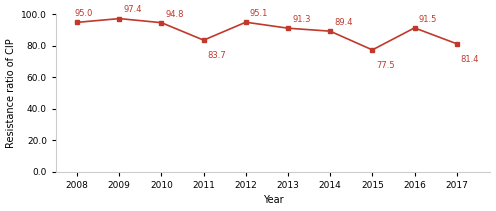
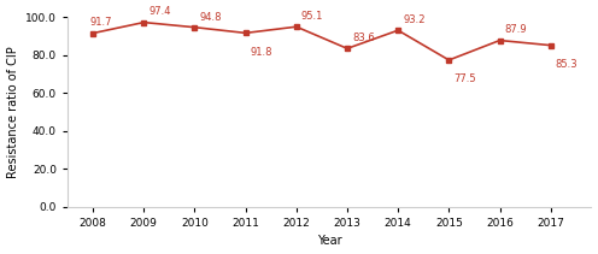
2008: 95.0 -> 91.7
2011: 83.7 -> 91.8
2013: 91.3 -> 83.6
2014: 89.4 -> 93.2
2016: 91.5 -> 87.9
2017: 81.4 -> 85.3
